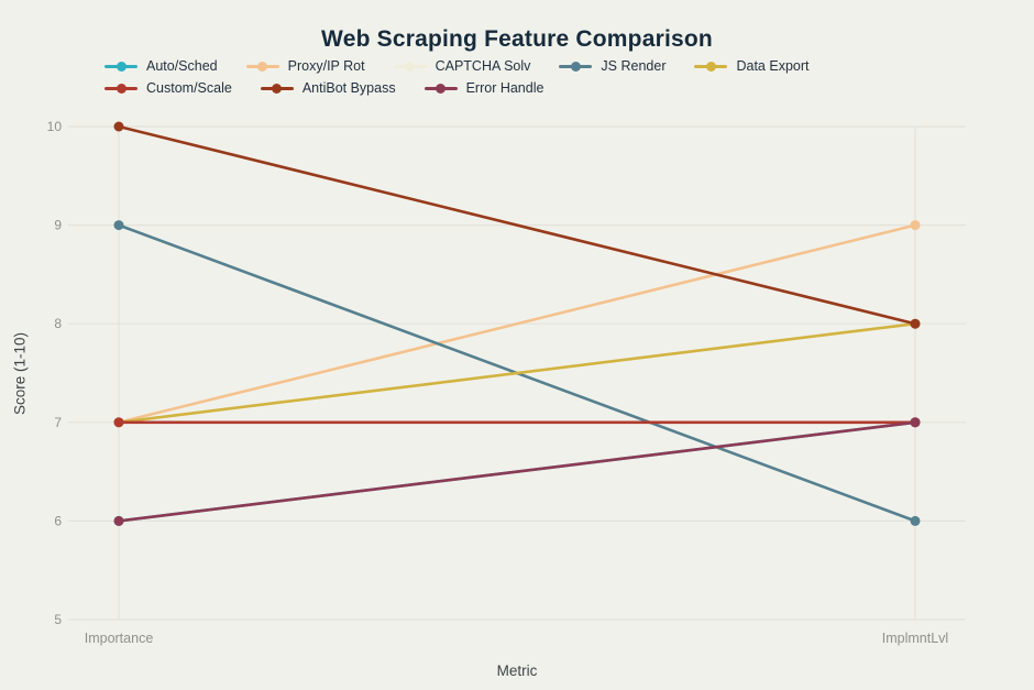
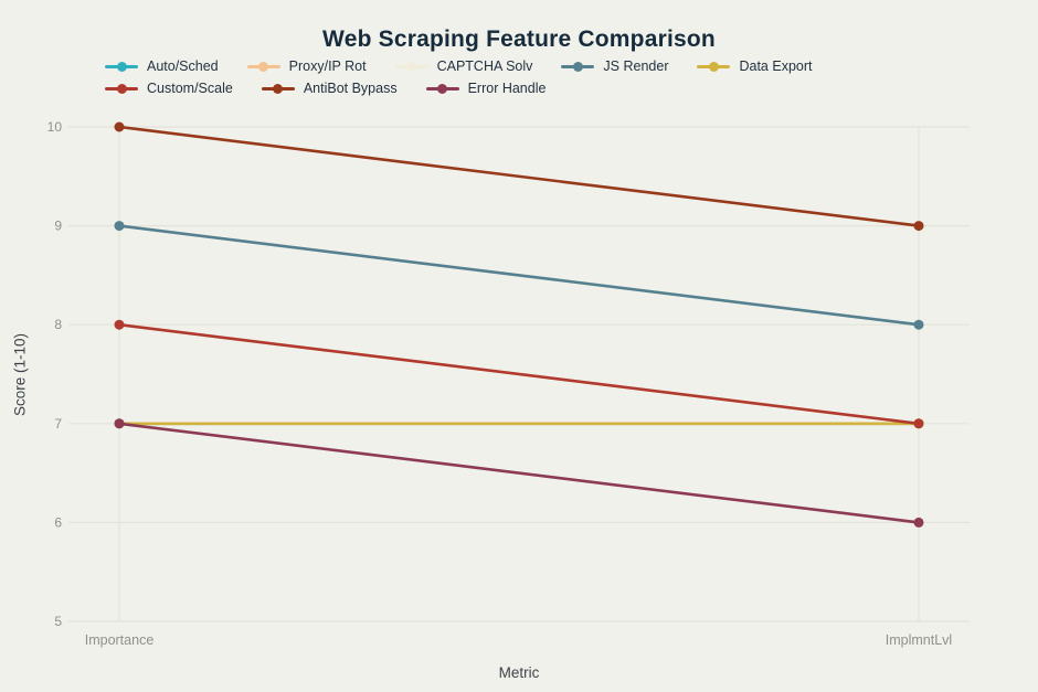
Auto/Sched/Importance: 6 -> 7
Custom/Scale/Importance: 7 -> 8
Error Handle/Importance: 6 -> 7
Proxy/IP Rot/ImplmntLvl: 9 -> 7
JS Render/ImplmntLvl: 6 -> 8
Data Export/ImplmntLvl: 8 -> 7
AntiBot Bypass/ImplmntLvl: 8 -> 9
Error Handle/ImplmntLvl: 7 -> 6
